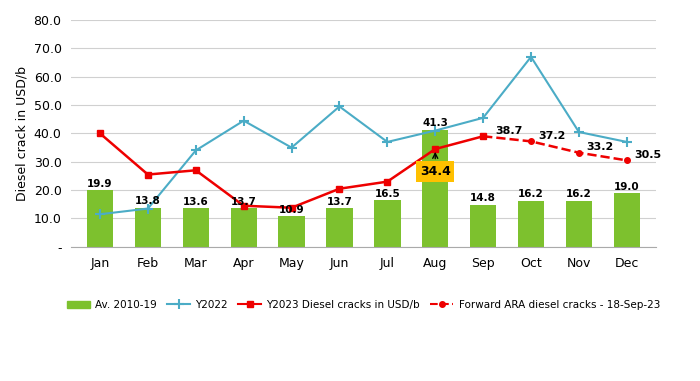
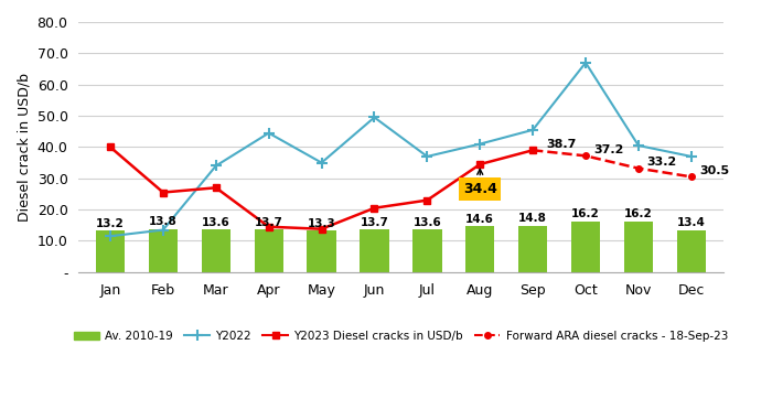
Av. 2010-19/Jan: 19.9 -> 13.2
Av. 2010-19/May: 10.9 -> 13.3
Av. 2010-19/Jul: 16.5 -> 13.6
Av. 2010-19/Aug: 41.3 -> 14.6
Av. 2010-19/Dec: 19.0 -> 13.4
